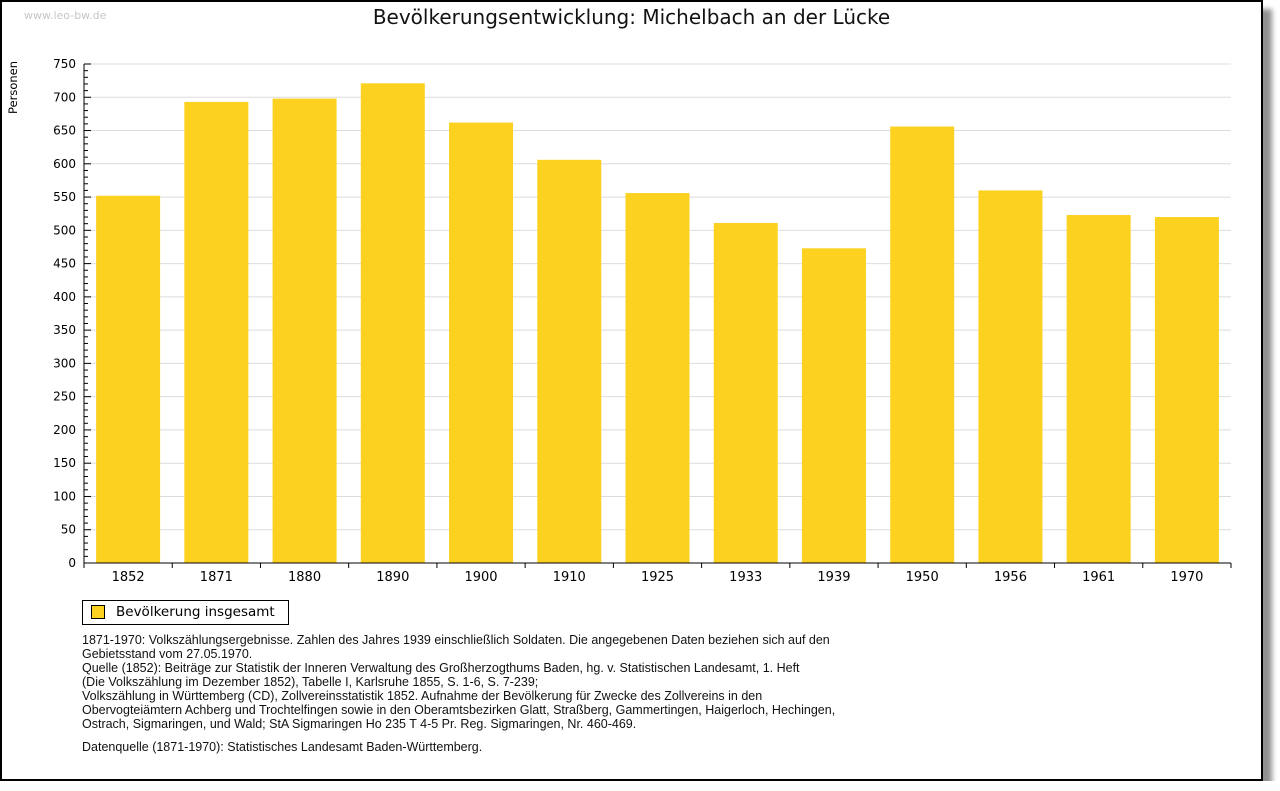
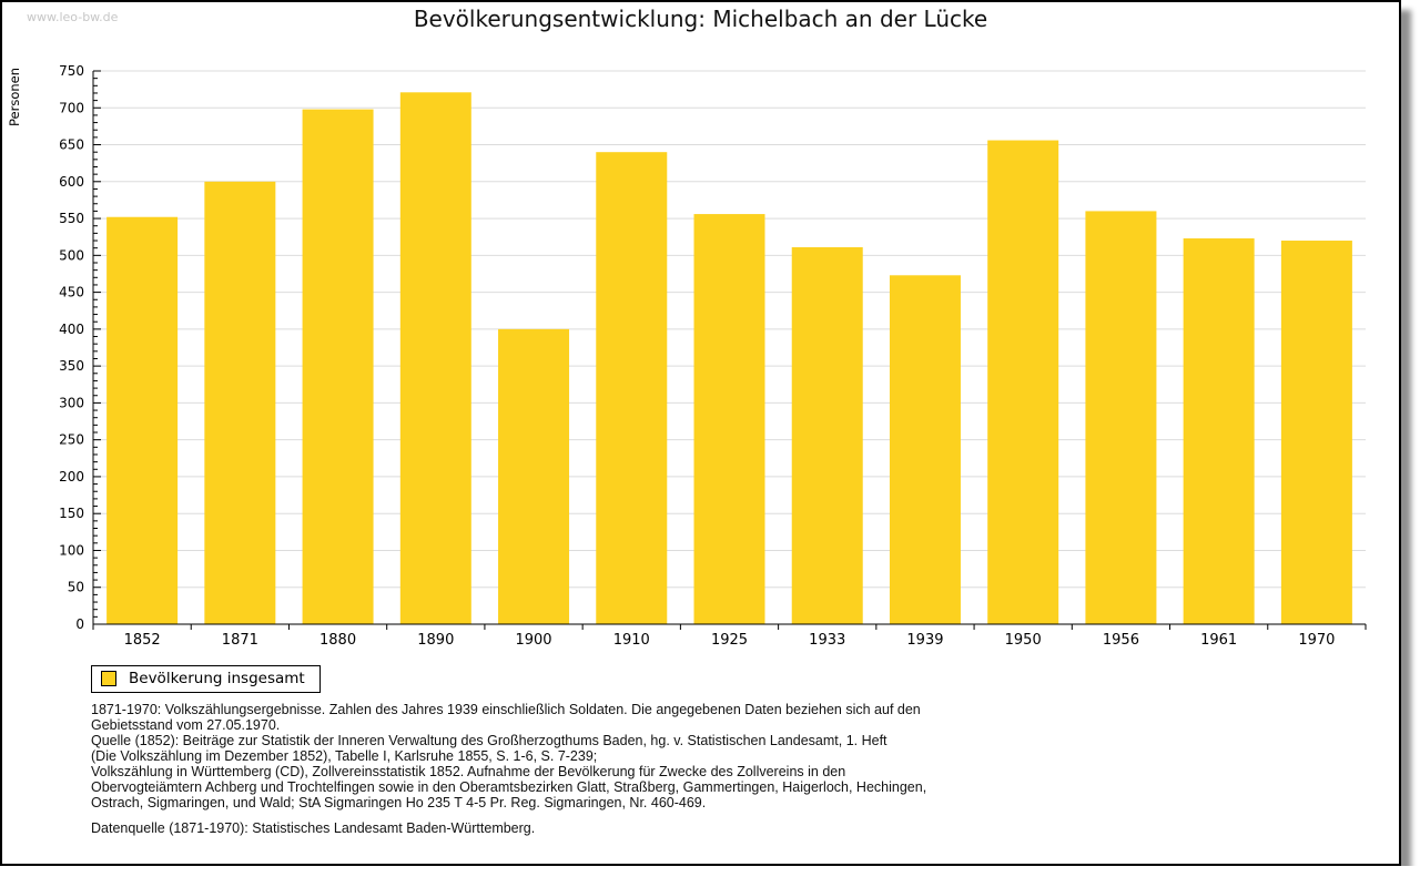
1871: 690 -> 600
1900: 660 -> 400
1910: 610 -> 640
